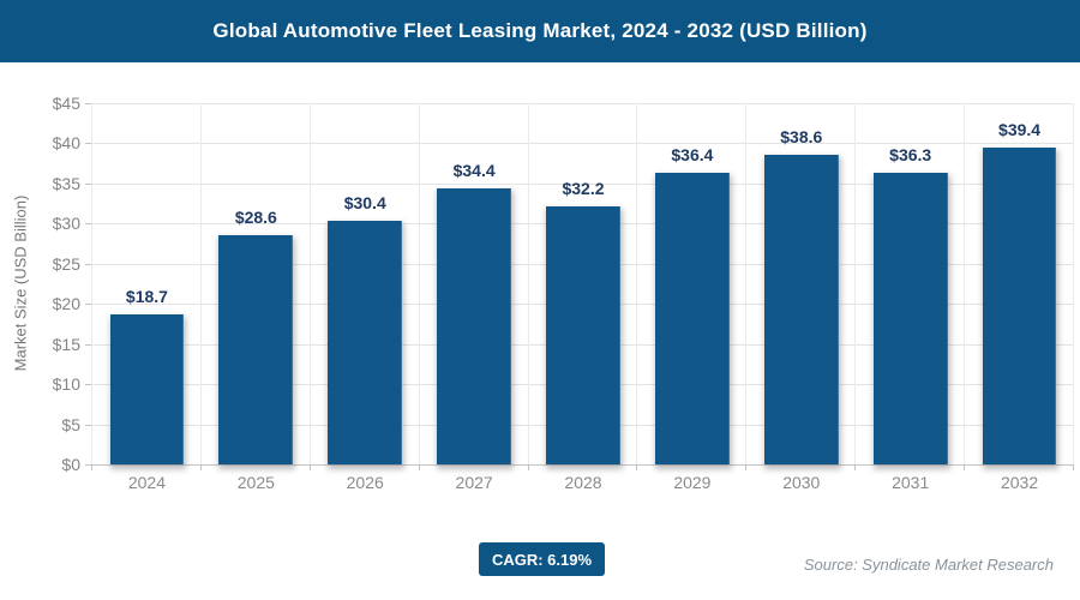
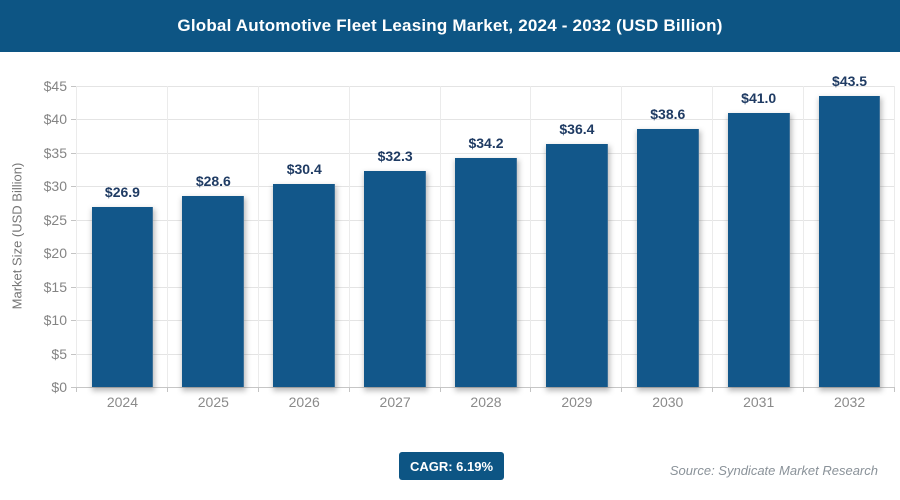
2024: $18.7 -> $26.9
2027: $34.4 -> $32.3
2028: $32.2 -> $34.2
2031: $36.3 -> $41.0
2032: $39.4 -> $43.5
